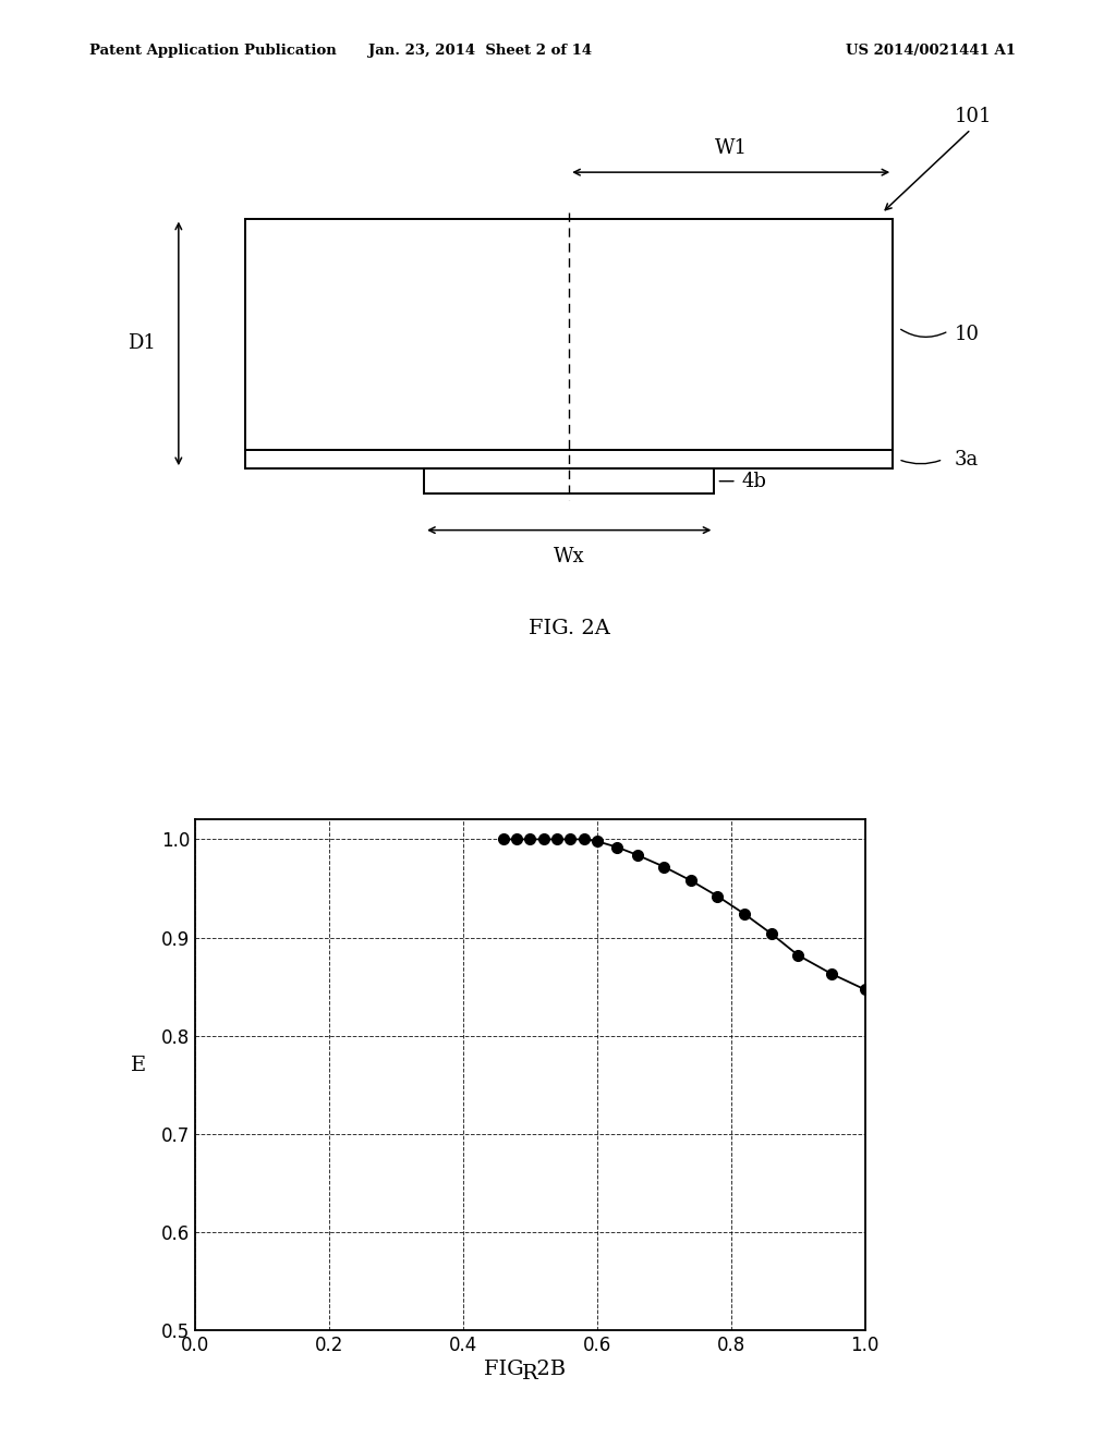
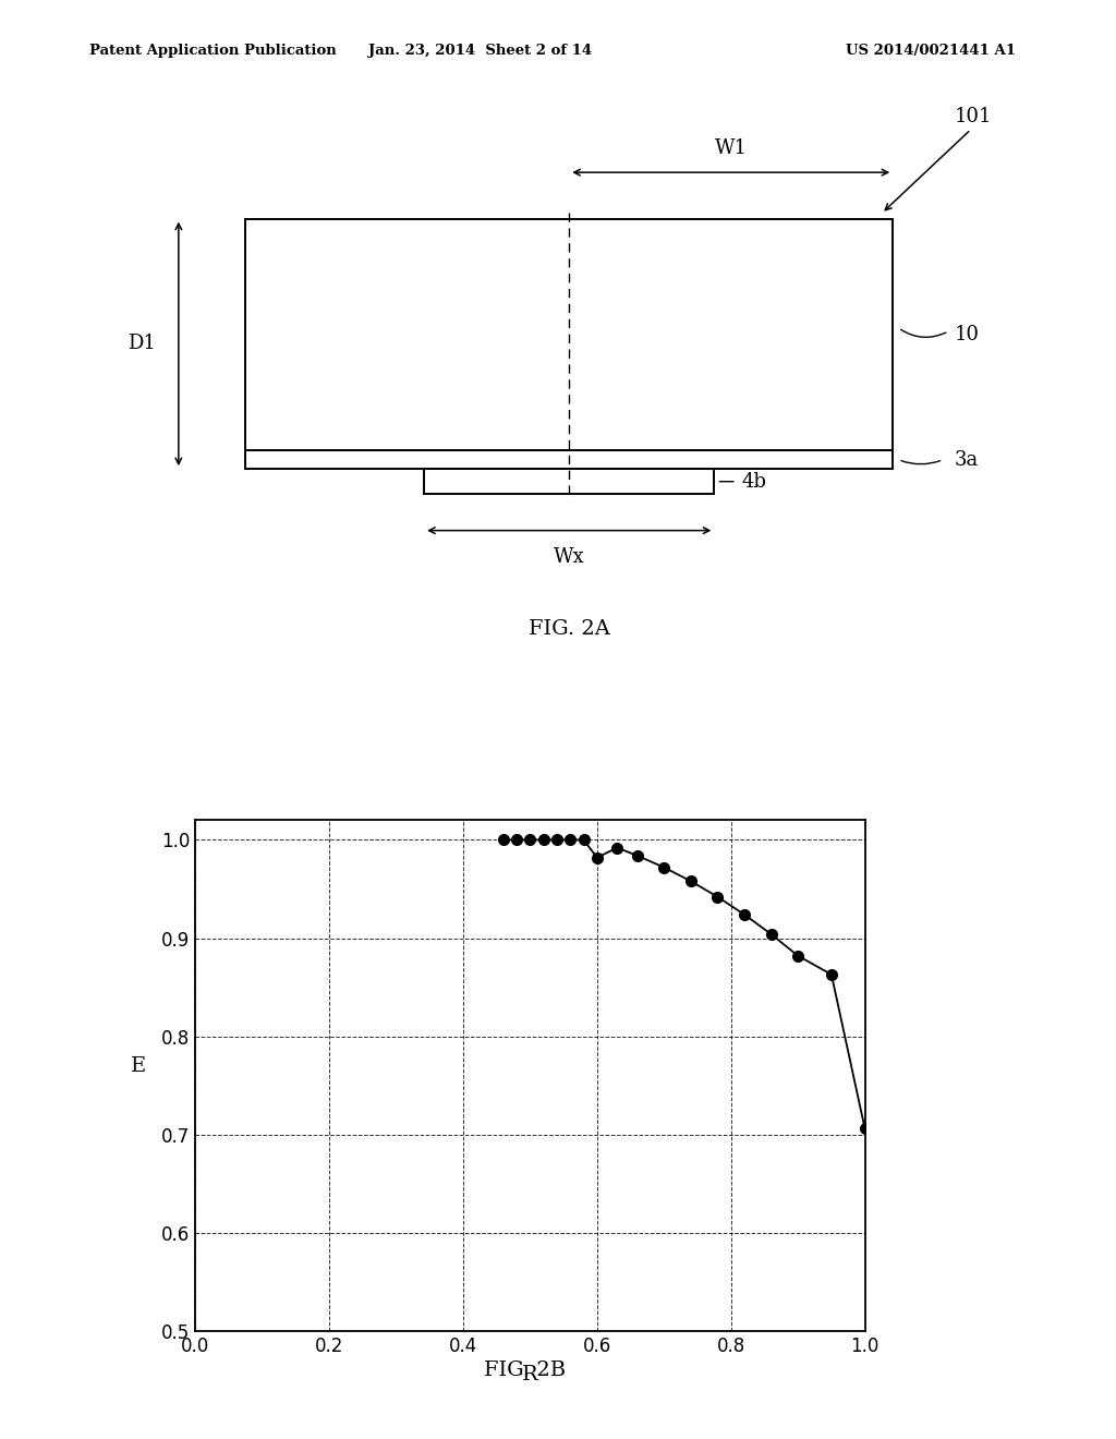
0.6: 0.998 -> 0.982
1.0: 0.847 -> 0.706
